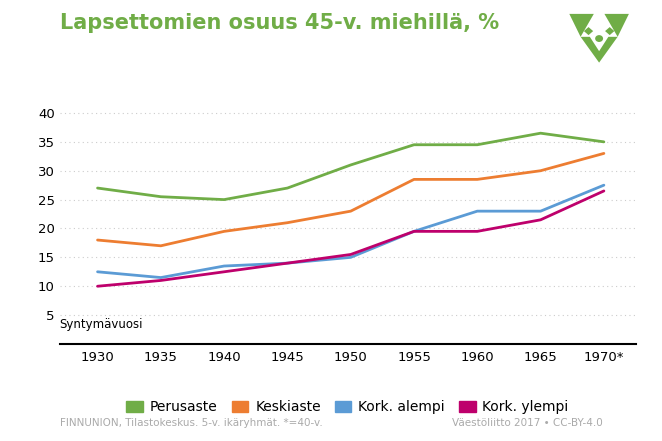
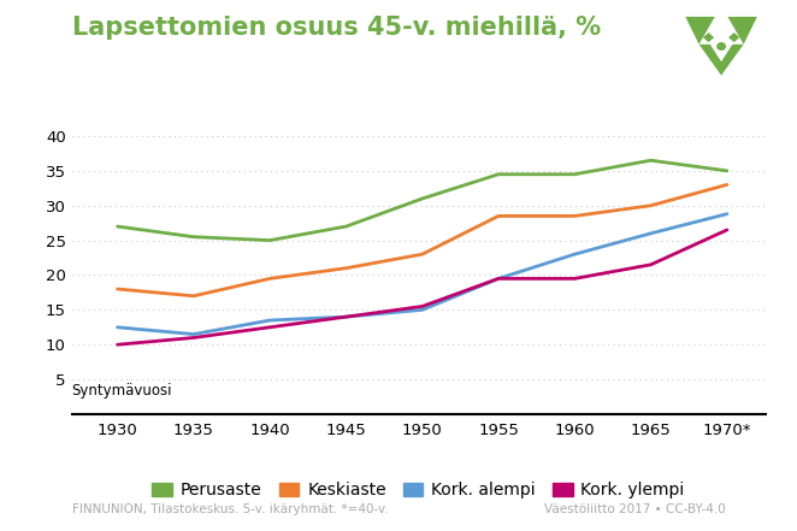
Kork. alempi/1965: 23.0 -> 26.0
Kork. alempi/1970*: 27.5 -> 28.8
